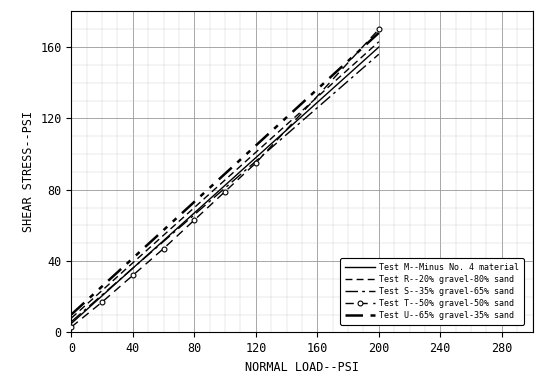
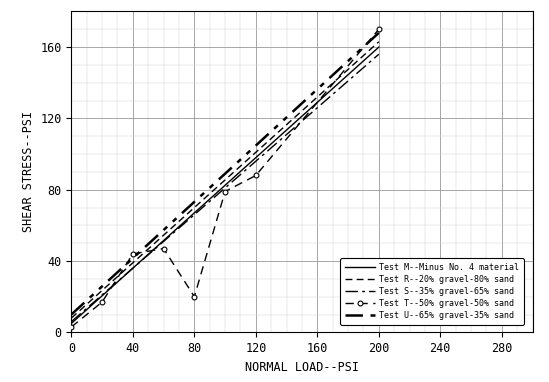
40: 32 -> 44
80: 63 -> 20
120: 95 -> 88
